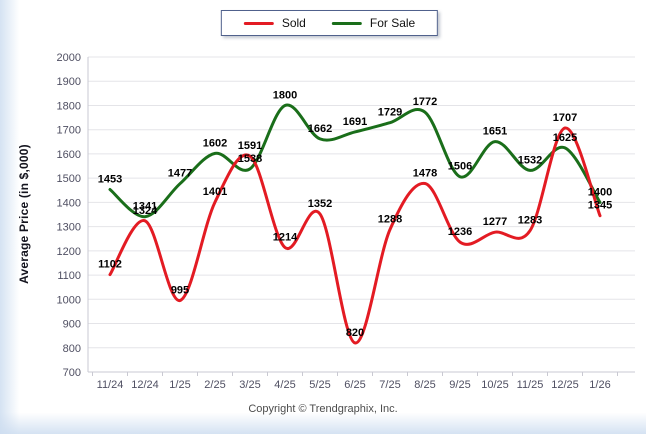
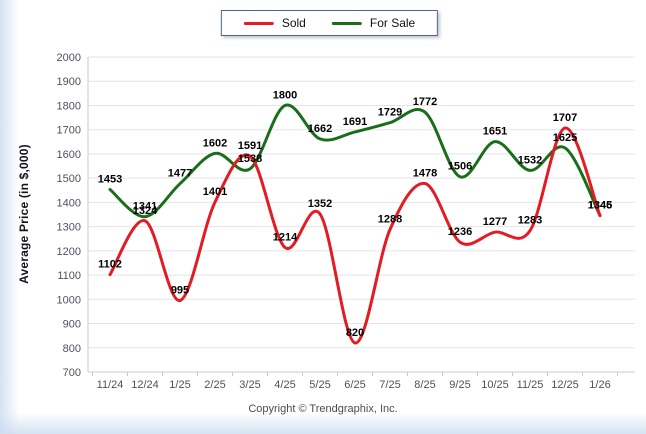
For Sale/1/26: 1400 -> 1346
